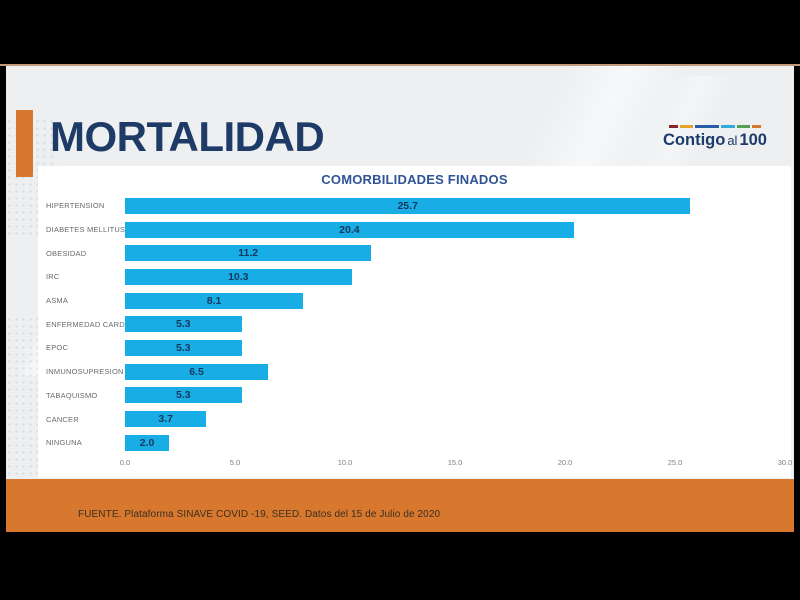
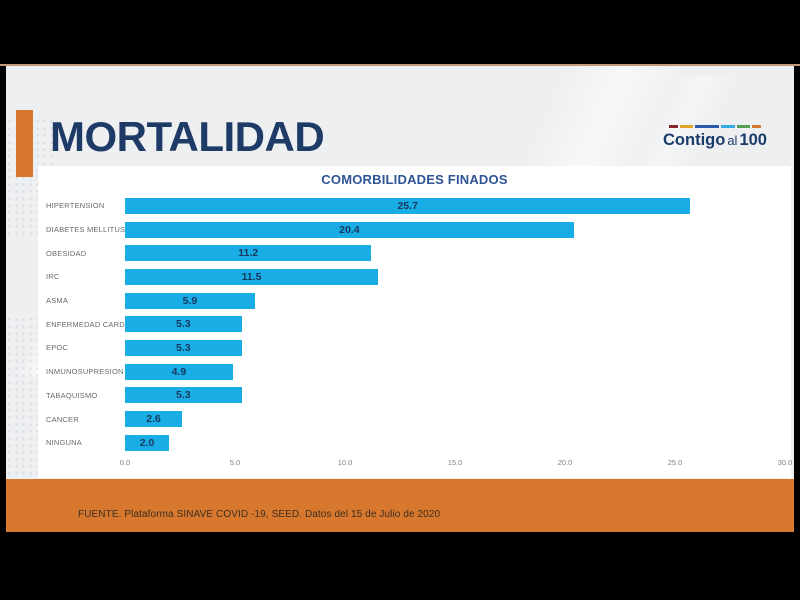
IRC: 10.3 -> 11.5
ASMA: 8.1 -> 5.9
INMUNOSUPRESION: 6.5 -> 4.9
CANCER: 3.7 -> 2.6
